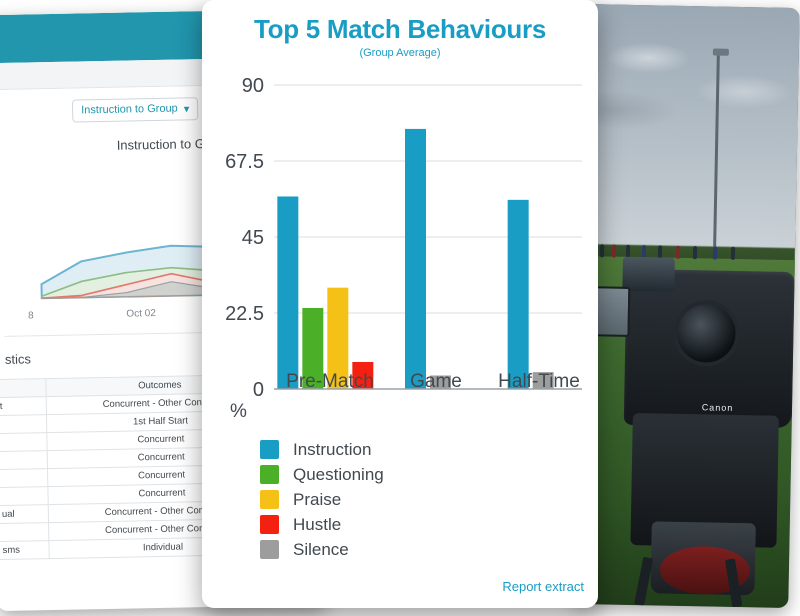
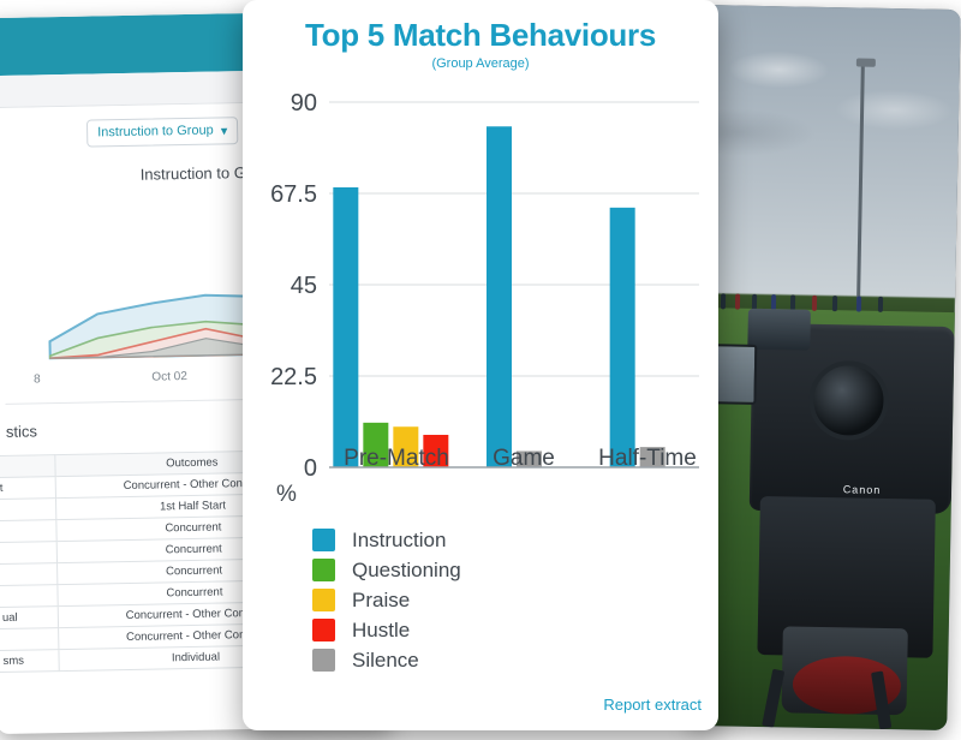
Instruction/Pre-Match: 57 -> 69
Questioning/Pre-Match: 24 -> 11
Praise/Pre-Match: 30 -> 10
Instruction/Game: 77 -> 84
Instruction/Half-Time: 56 -> 64
